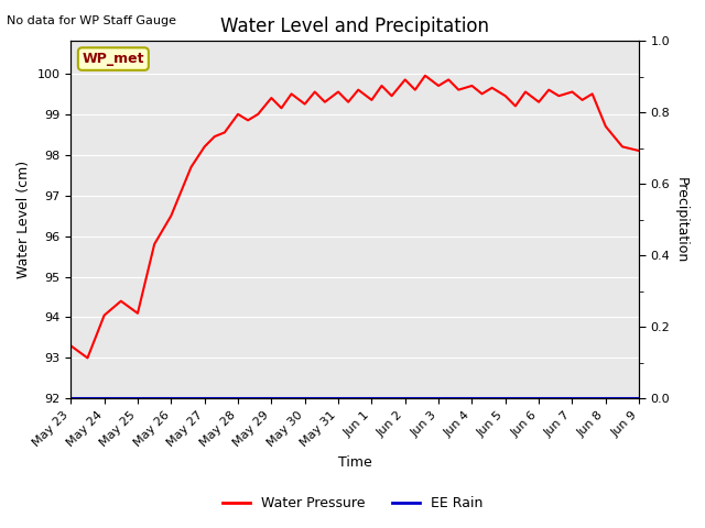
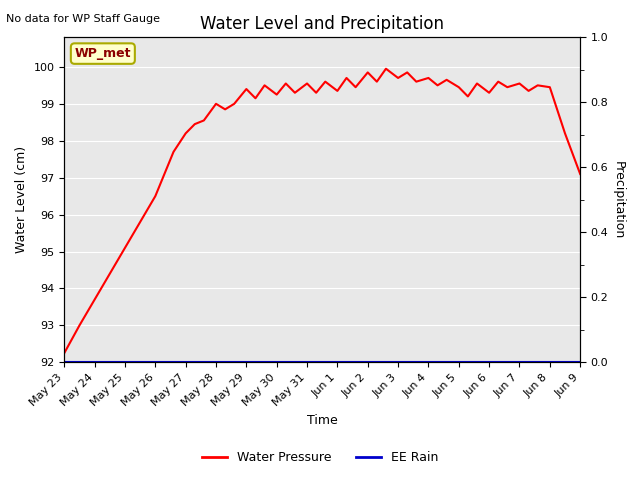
May 23: 93.30 -> 92.25
May 24: 94.05 -> 93.70
May 25: 94.10 -> 95.10
Jun 8: 98.70 -> 99.45
Jun 9: 98.10 -> 97.10
